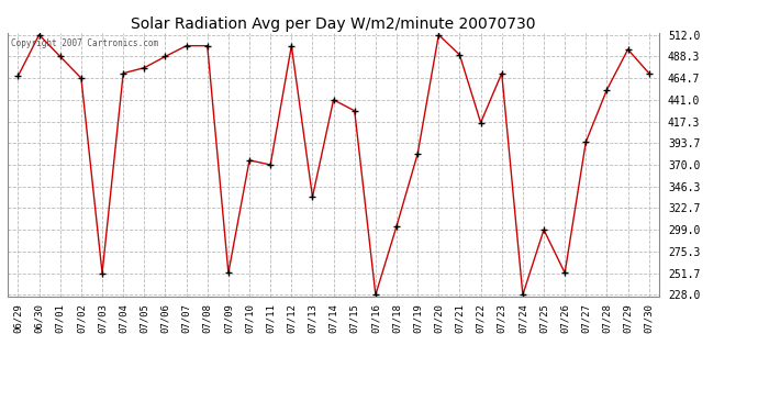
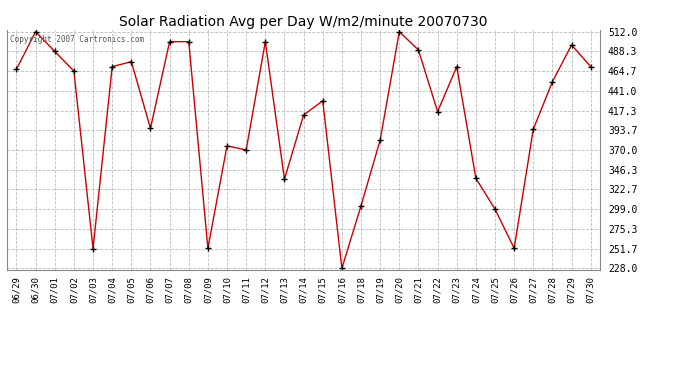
07/06: 488 -> 396
07/14: 441 -> 412
07/24: 228 -> 336
